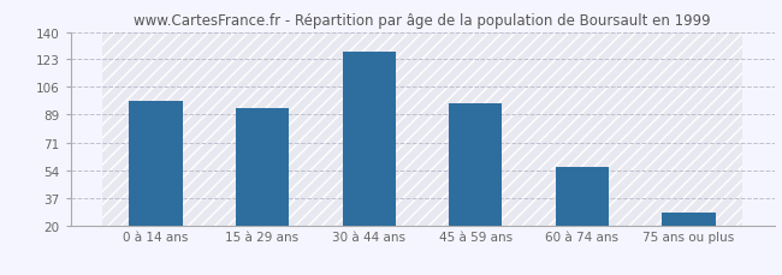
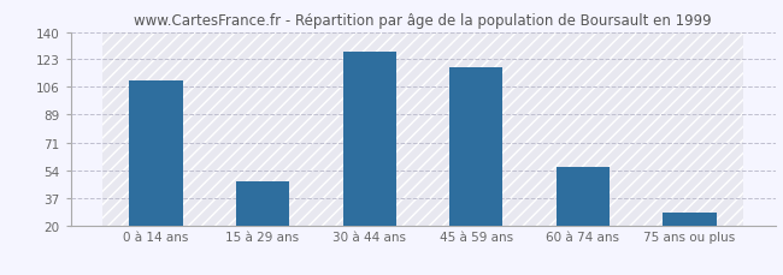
0 à 14 ans: 97 -> 110
15 à 29 ans: 93 -> 47
45 à 59 ans: 96 -> 118
